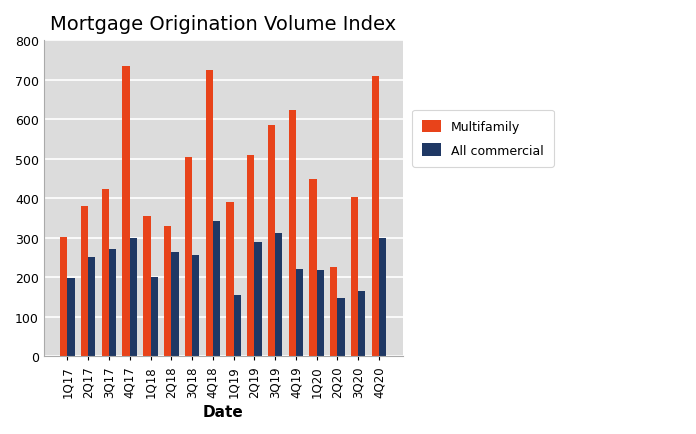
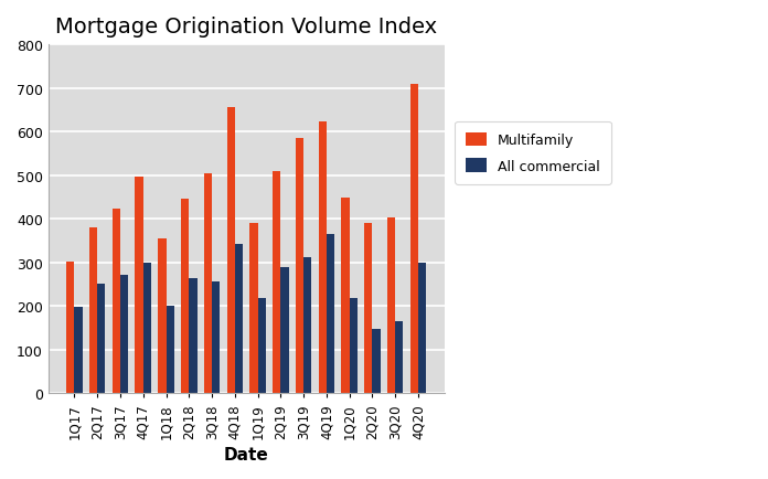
Multifamily/4Q17: 735 -> 497
Multifamily/2Q18: 330 -> 447
Multifamily/4Q18: 725 -> 655
All commercial/1Q19: 155 -> 218
All commercial/4Q19: 220 -> 365
Multifamily/2Q20: 225 -> 390
